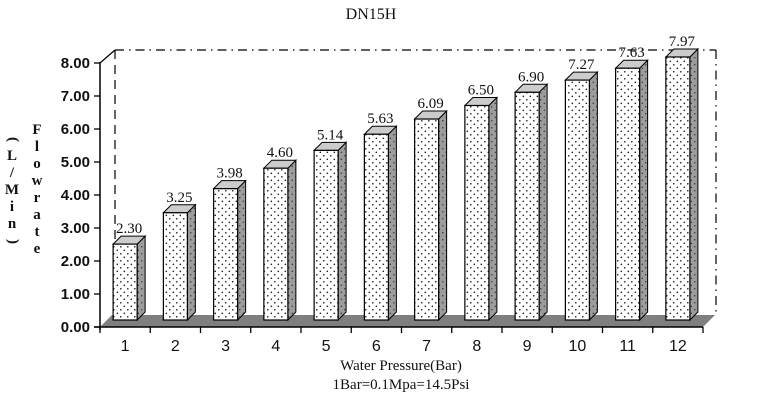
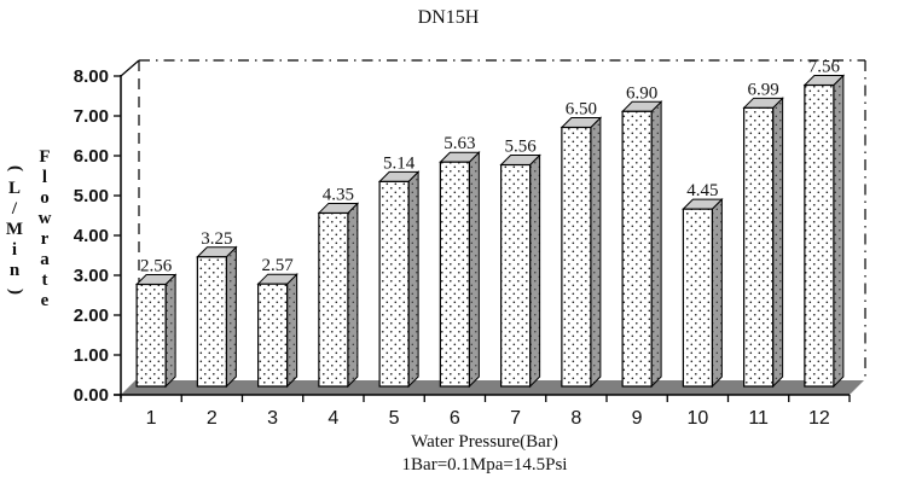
1: 2.30 -> 2.56
3: 3.98 -> 2.57
4: 4.60 -> 4.35
7: 6.09 -> 5.56
10: 7.27 -> 4.45
11: 7.63 -> 6.99
12: 7.97 -> 7.56
